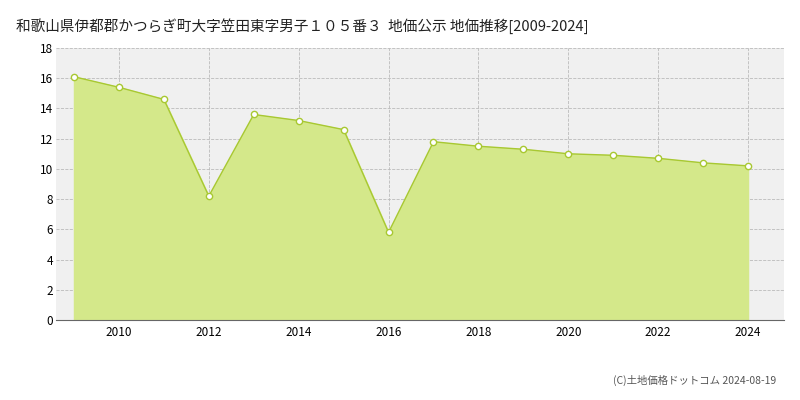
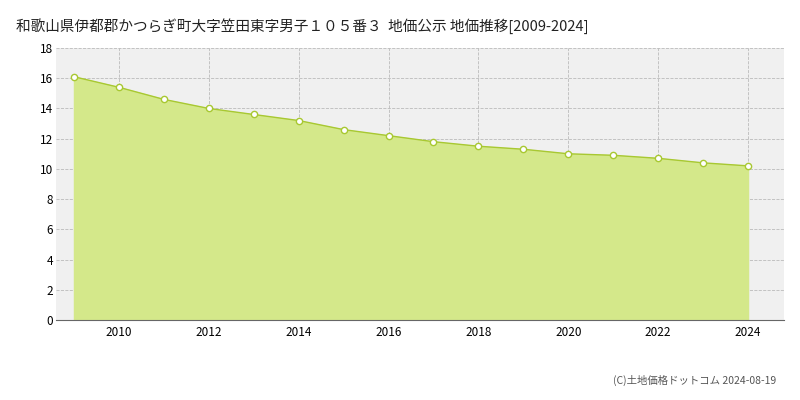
2012: 8.2 -> 14.0
2016: 5.8 -> 12.2
